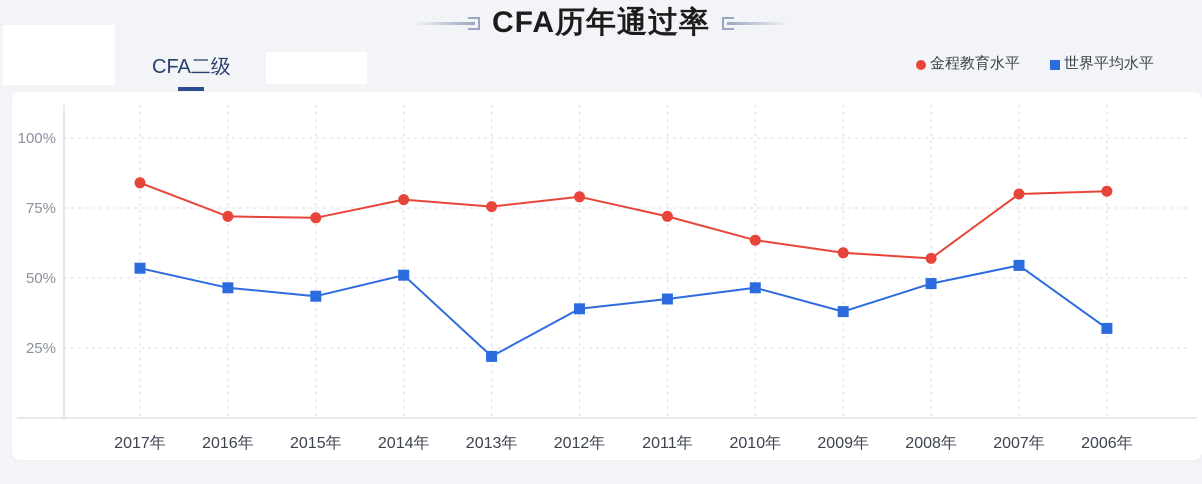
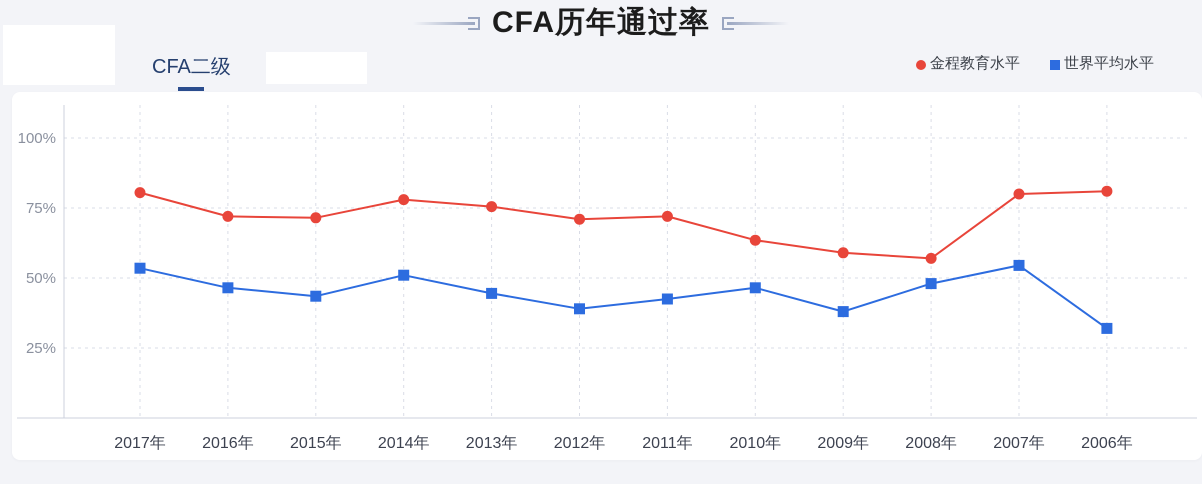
金程教育水平/2017年: 84% -> 80%
世界平均水平/2013年: 22% -> 44%
金程教育水平/2012年: 79% -> 71%
